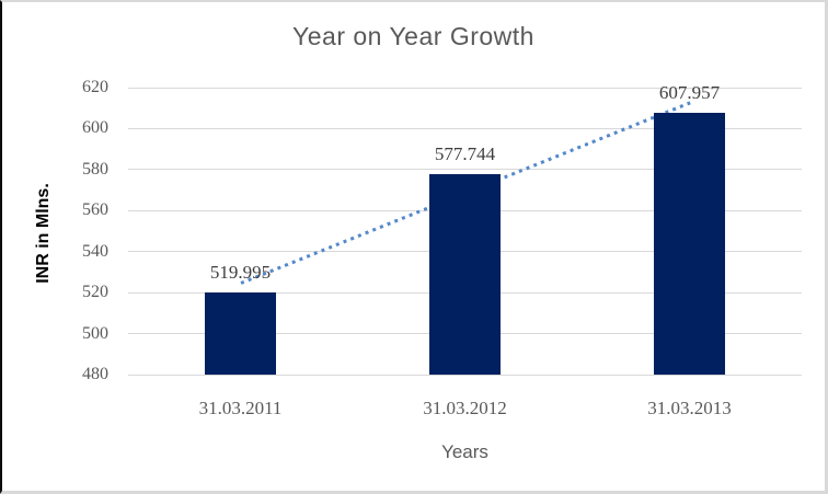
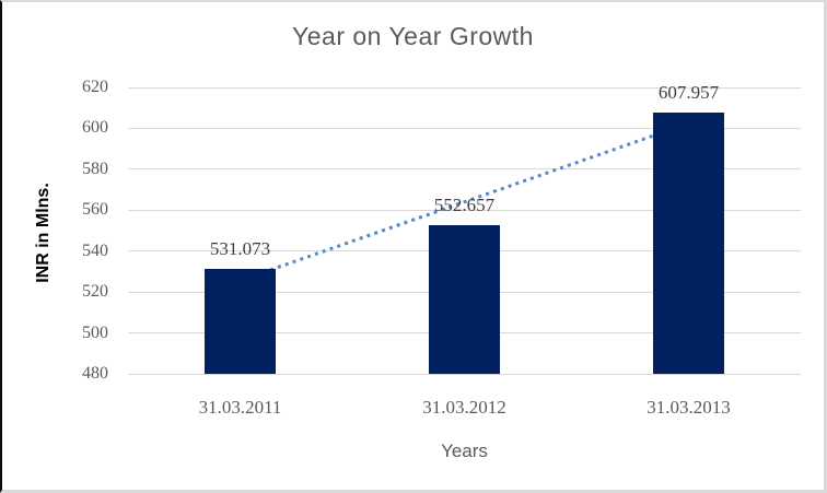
31.03.2011: 519.995 -> 531.073
31.03.2012: 577.744 -> 552.657
